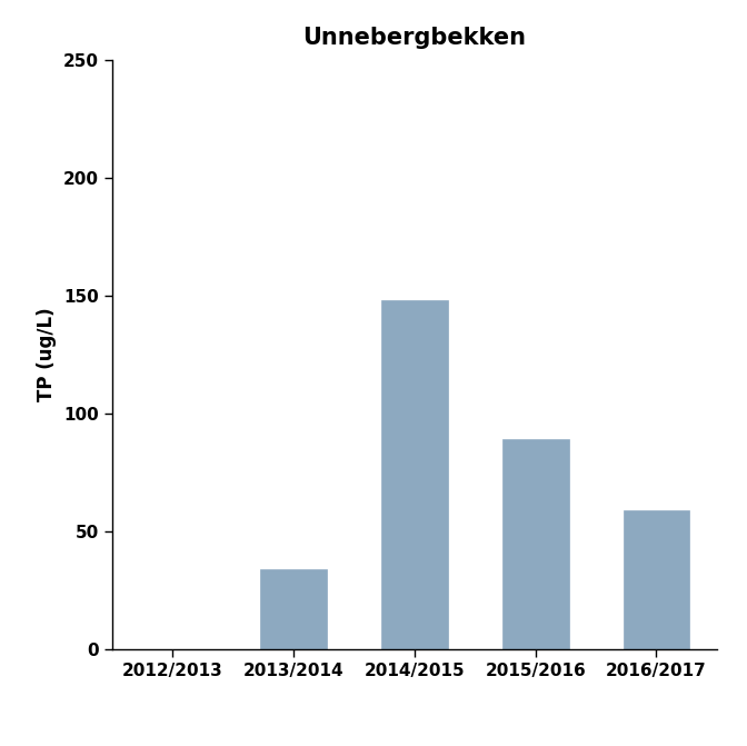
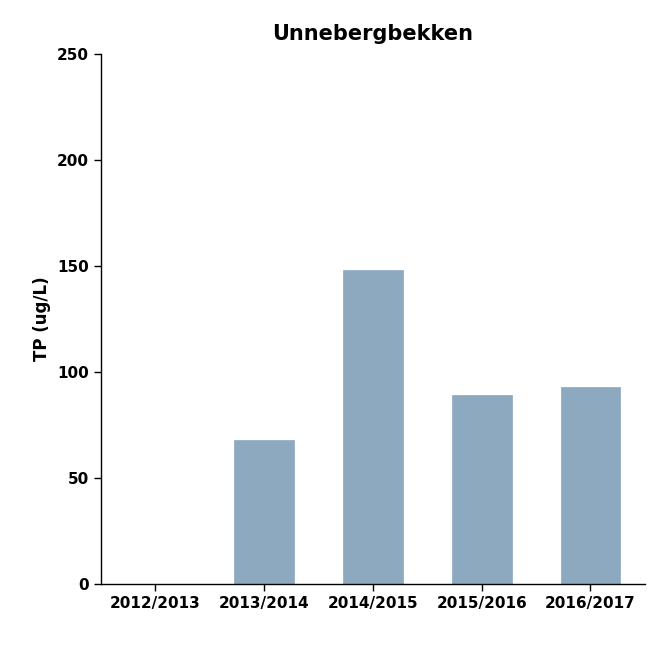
2013/2014: 34 -> 68
2016/2017: 59 -> 93
